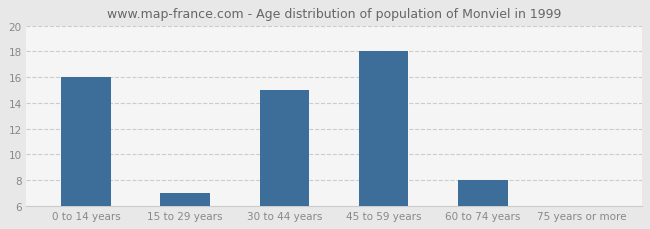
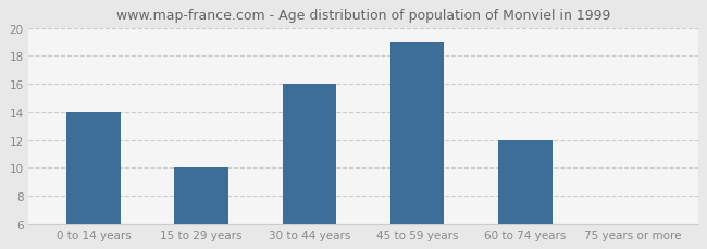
0 to 14 years: 16 -> 14
15 to 29 years: 7 -> 10
30 to 44 years: 15 -> 16
45 to 59 years: 18 -> 19
60 to 74 years: 8 -> 12
